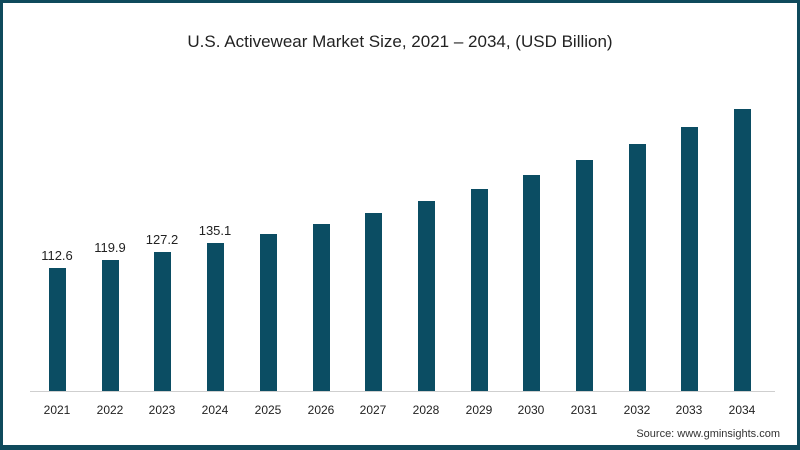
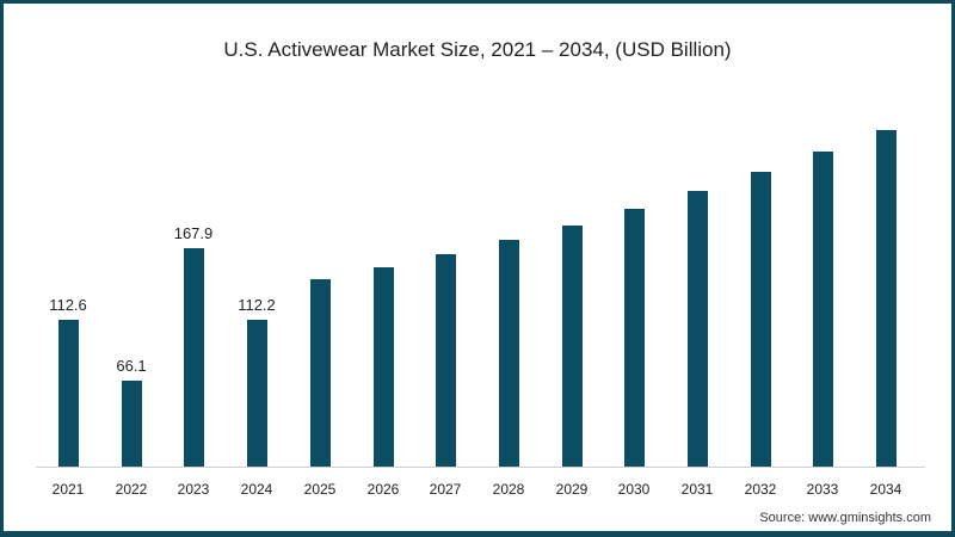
2022: 119.9 -> 66.1
2023: 127.2 -> 167.9
2024: 135.1 -> 112.2
